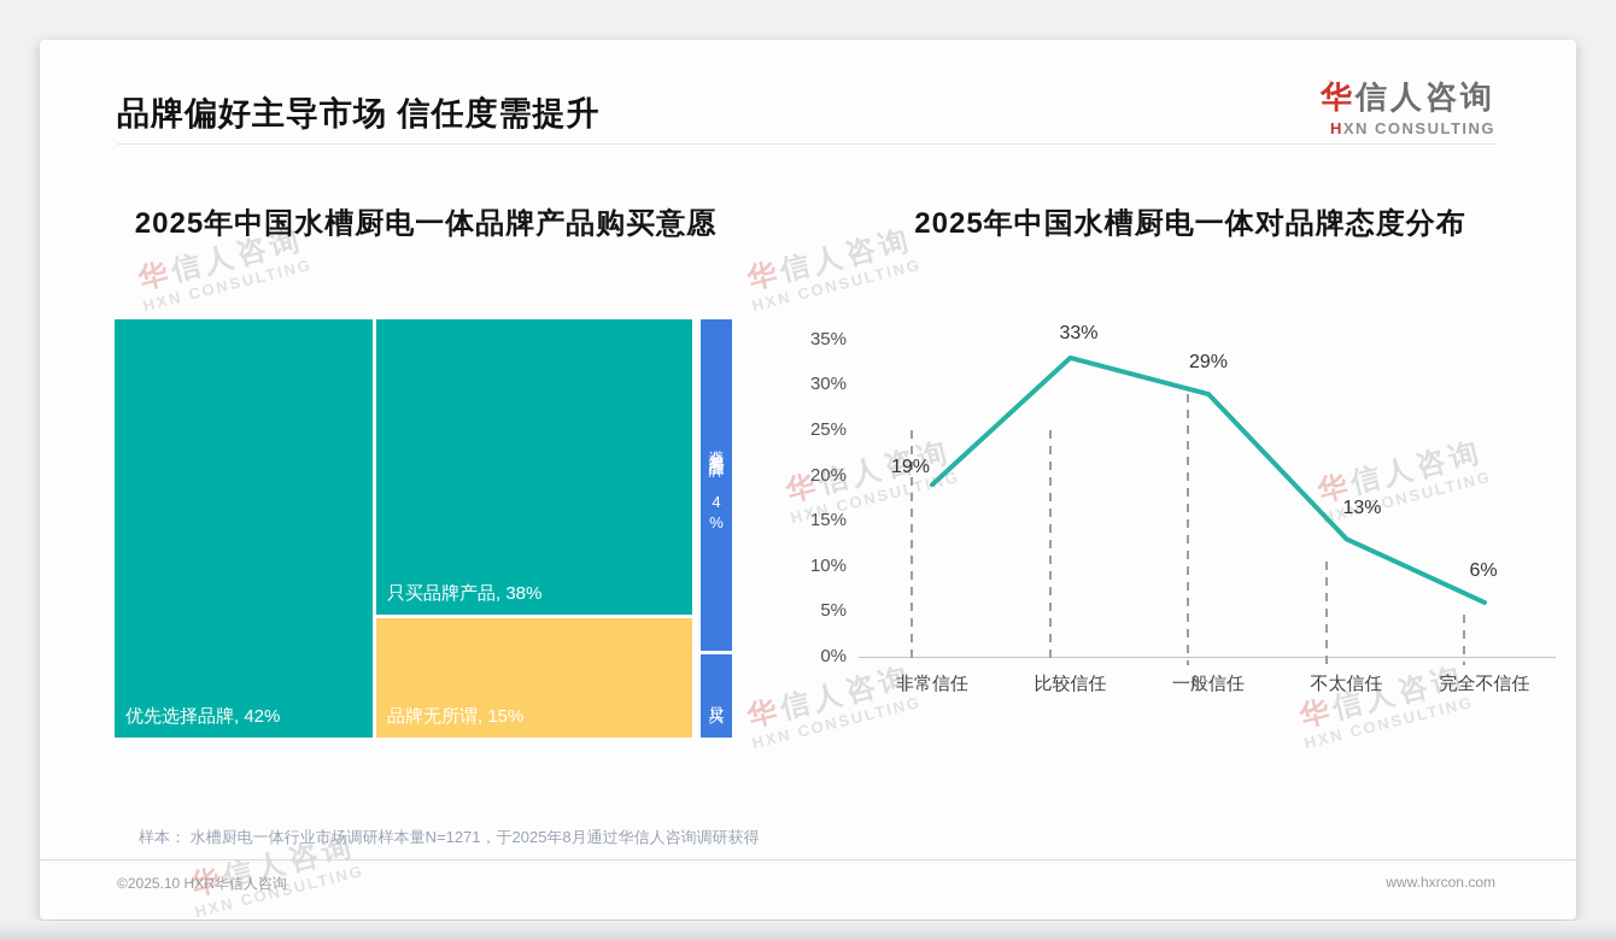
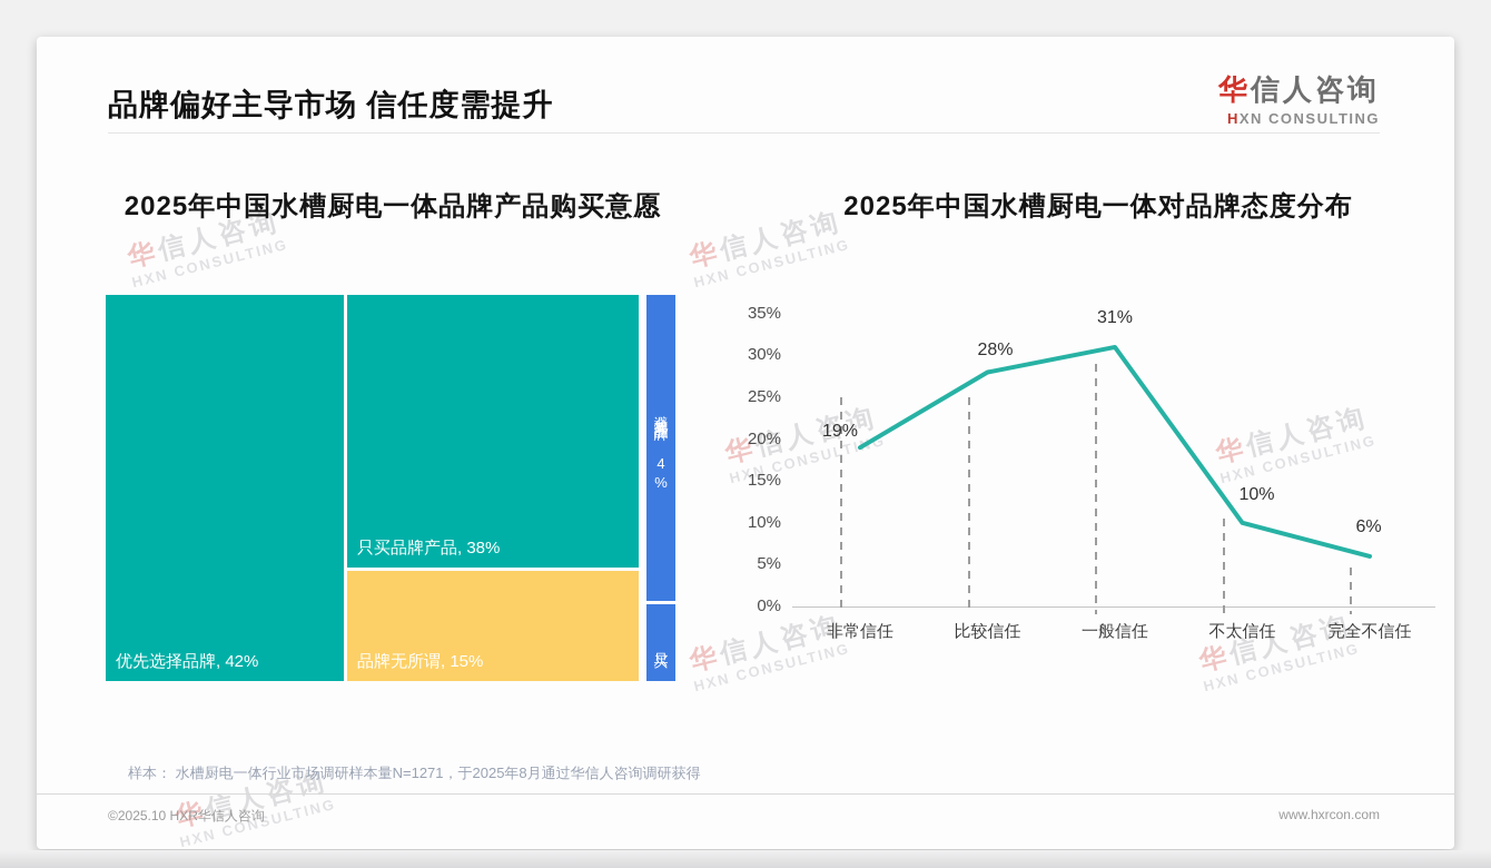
2025年中国水槽厨电一体对品牌态度分布/比较信任: 33% -> 28%
2025年中国水槽厨电一体对品牌态度分布/一般信任: 29% -> 31%
2025年中国水槽厨电一体对品牌态度分布/不太信任: 13% -> 10%
